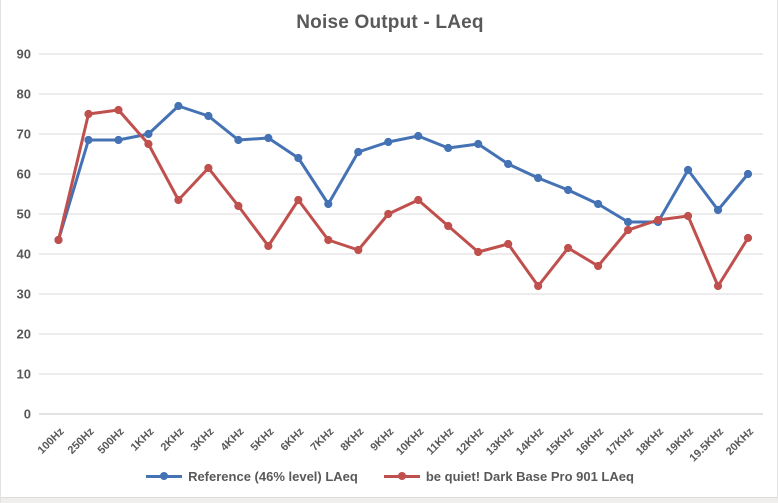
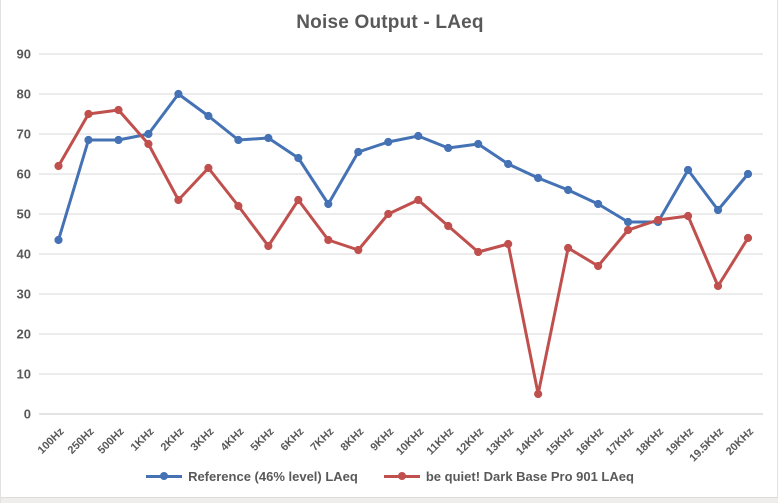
be quiet! Dark Base Pro 901 LAeq/100Hz: 44 -> 62
Reference (46% level) LAeq/2KHz: 77 -> 80
be quiet! Dark Base Pro 901 LAeq/14KHz: 32 -> 5
